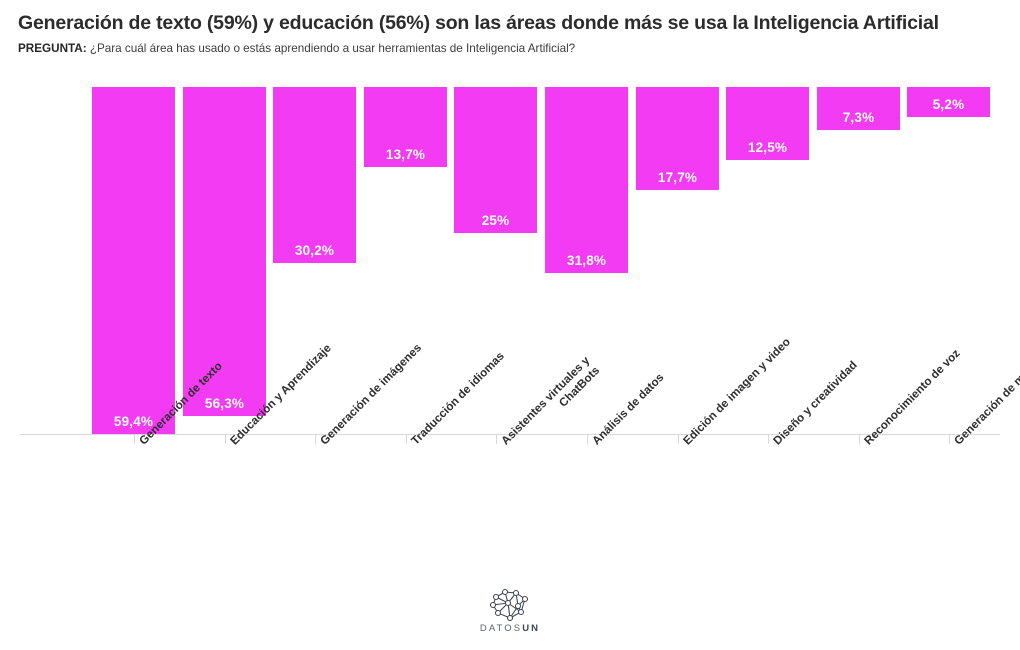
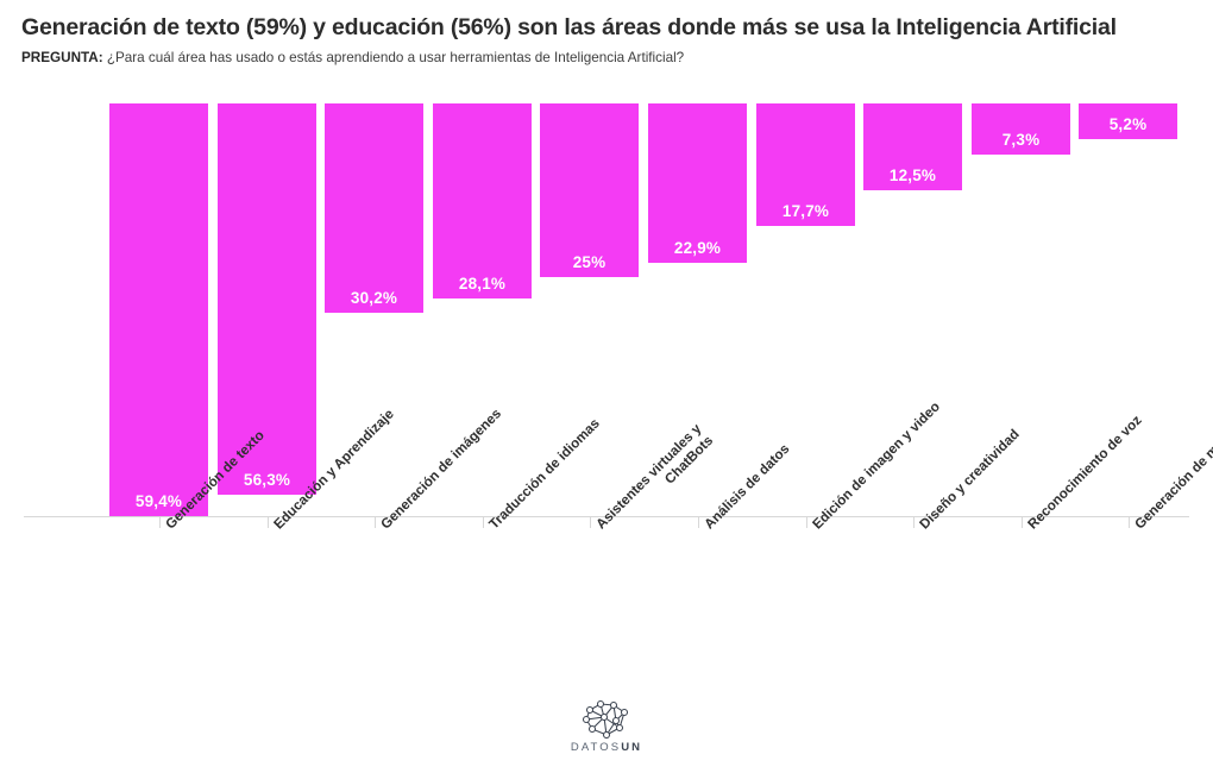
Traducción de idiomas: 13,7% -> 28,1%
Análisis de datos: 31,8% -> 22,9%
